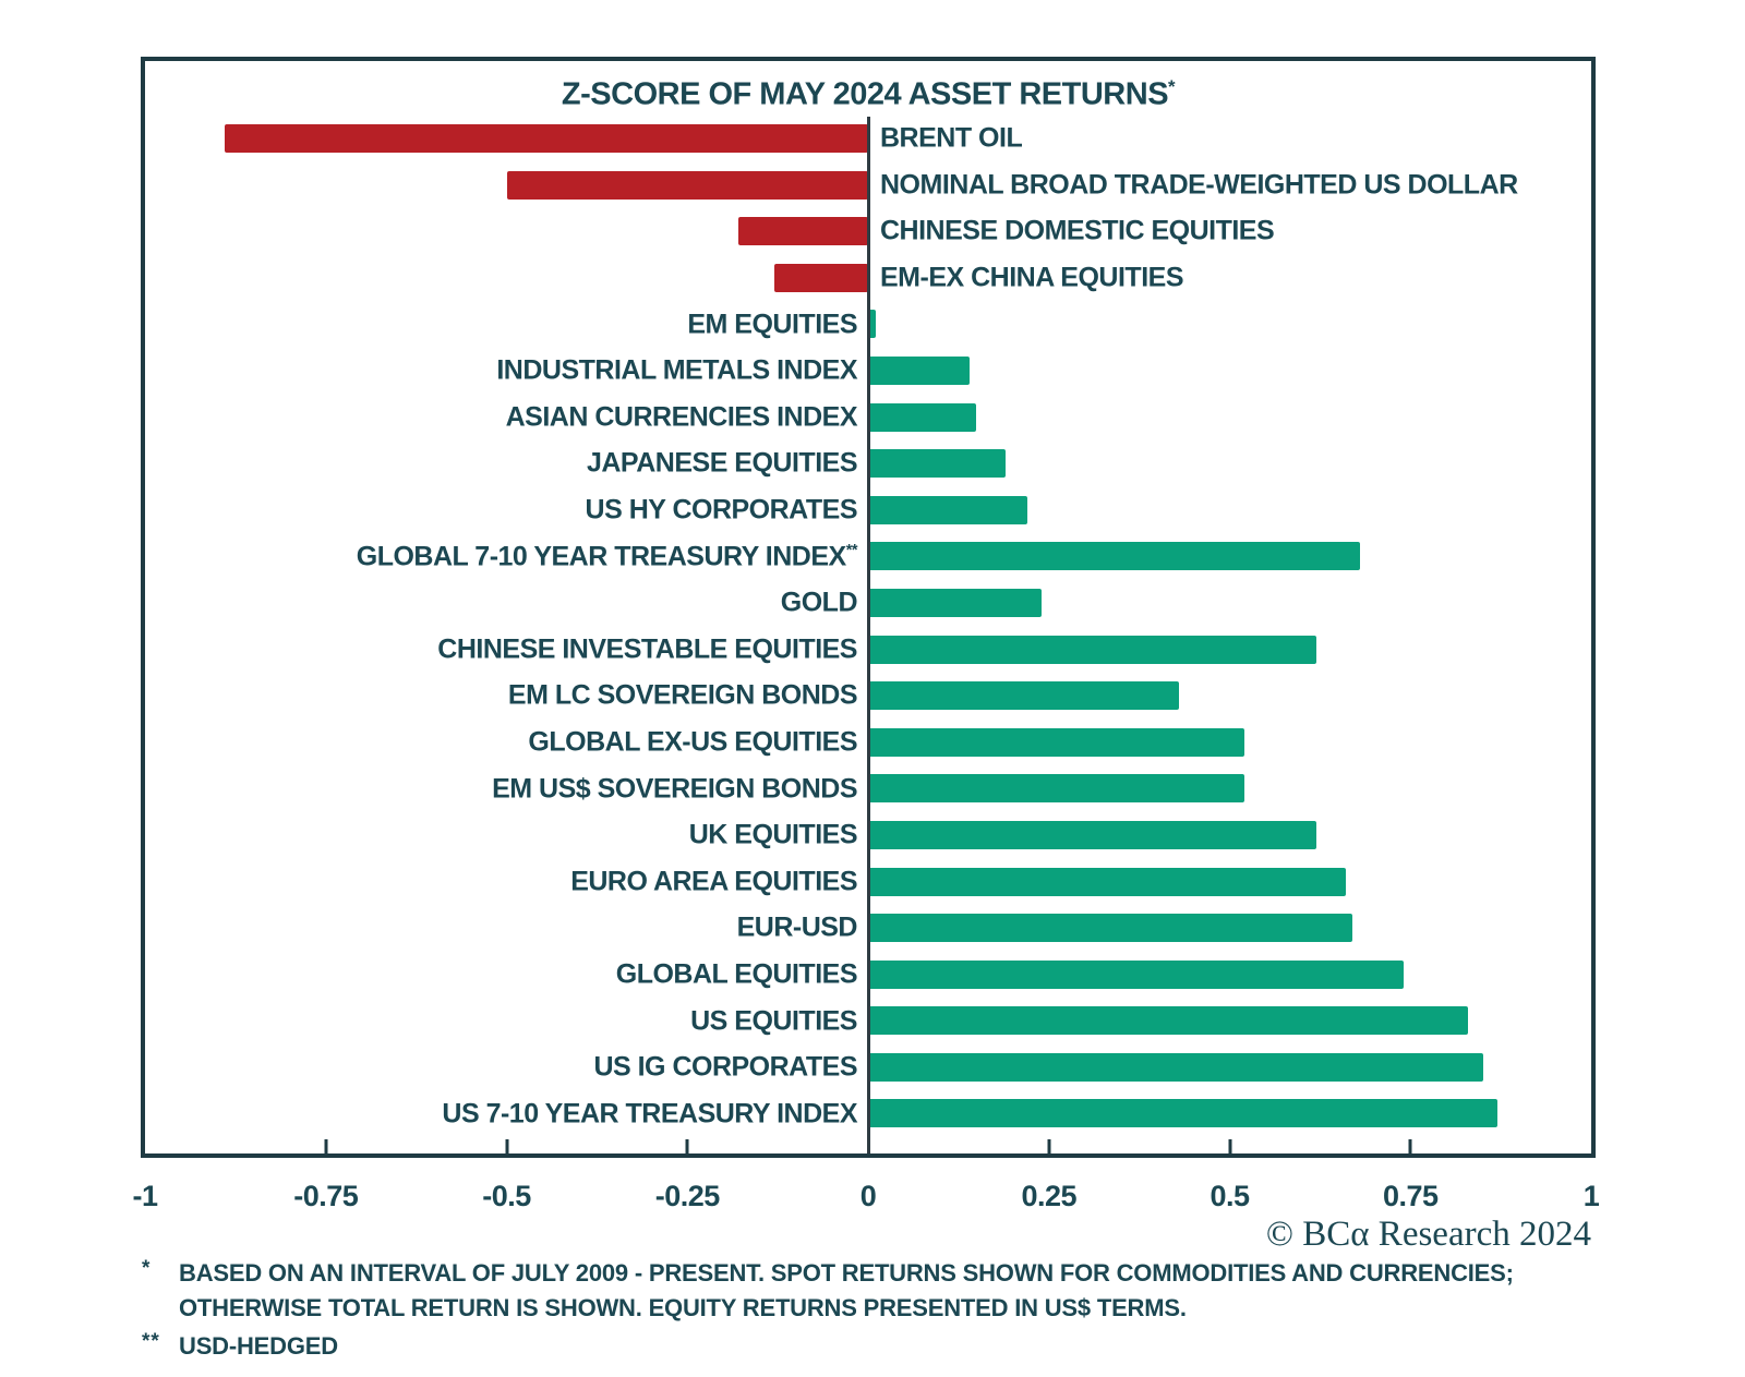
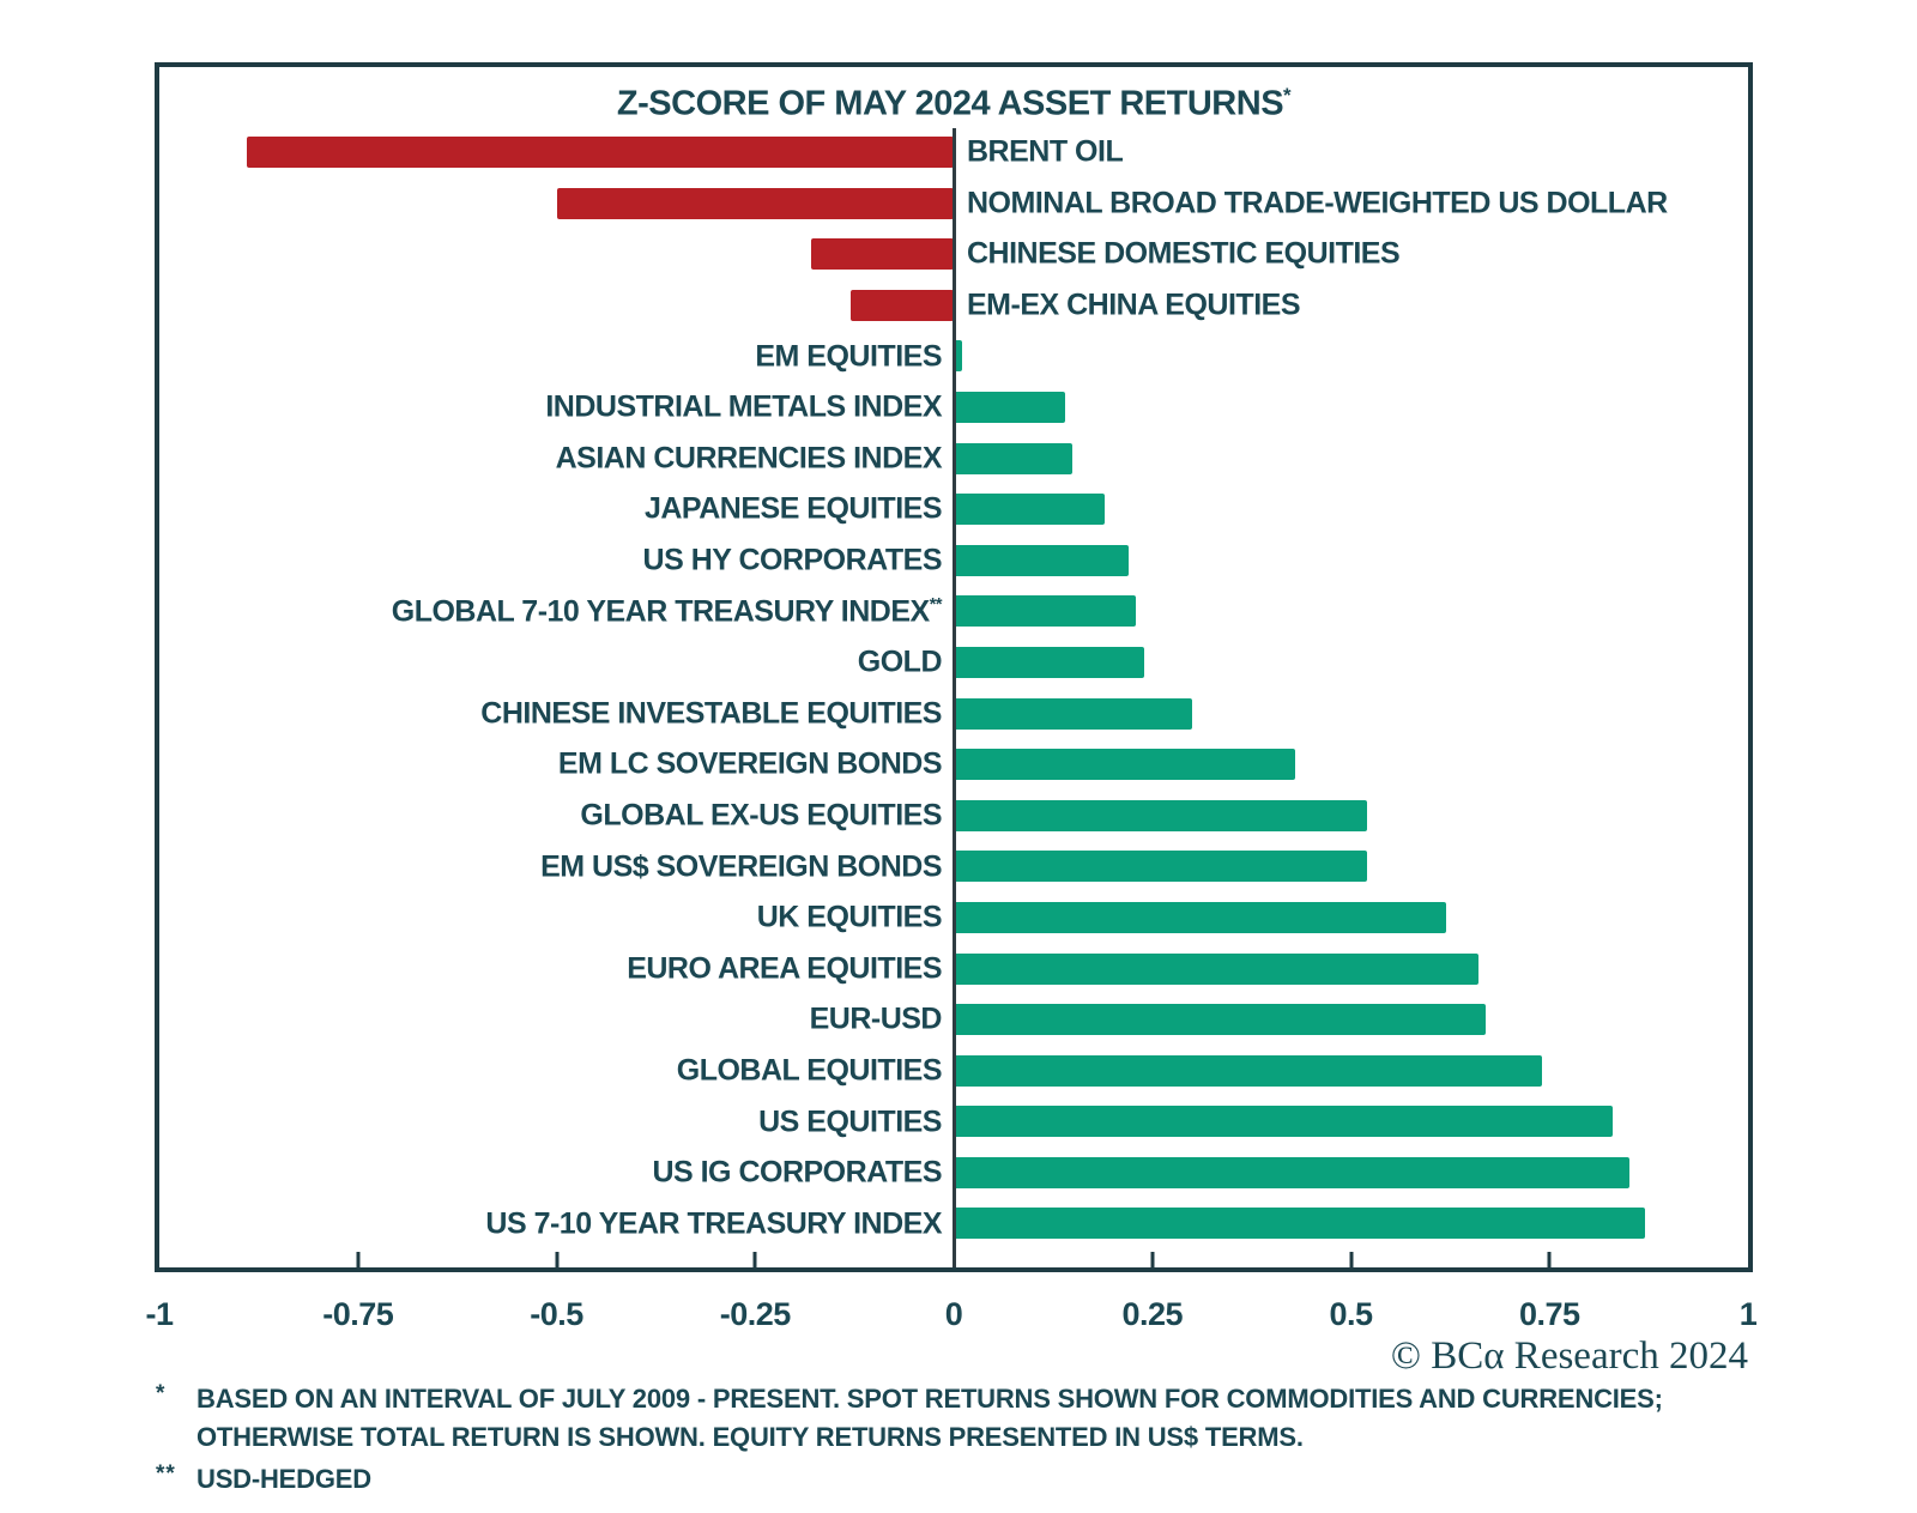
GLOBAL 7-10 YEAR TREASURY INDEX**: 0.68 -> 0.23
CHINESE INVESTABLE EQUITIES: 0.62 -> 0.30
